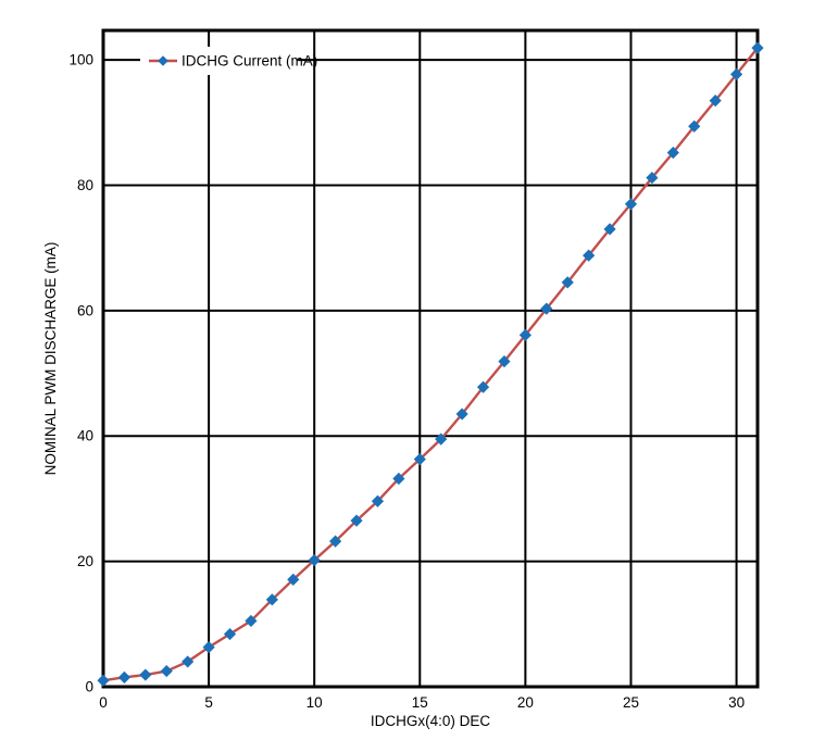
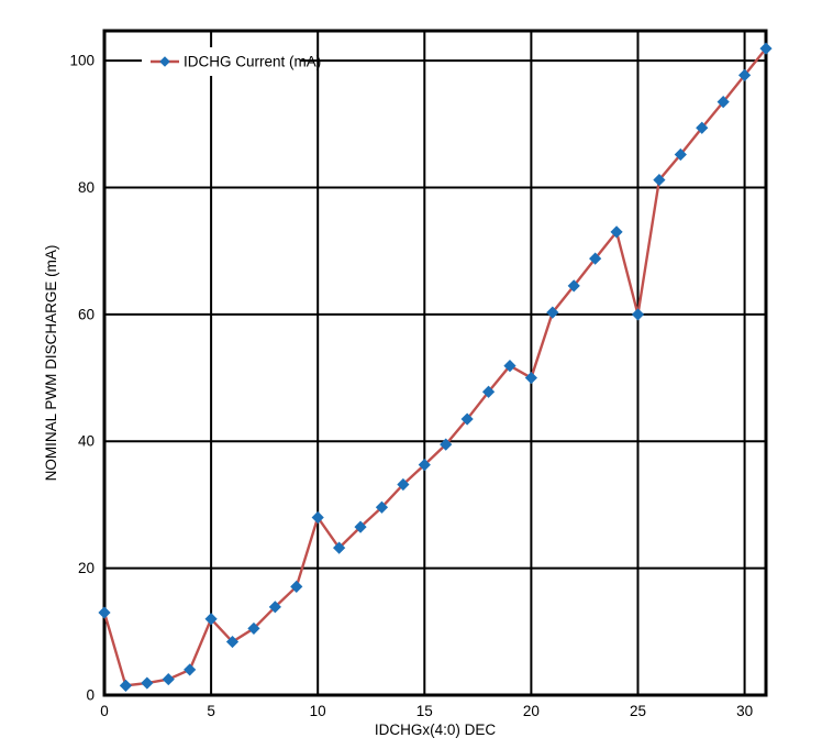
0: 1 -> 13
5: 6 -> 12
10: 20 -> 28
20: 56 -> 50
25: 77 -> 60
